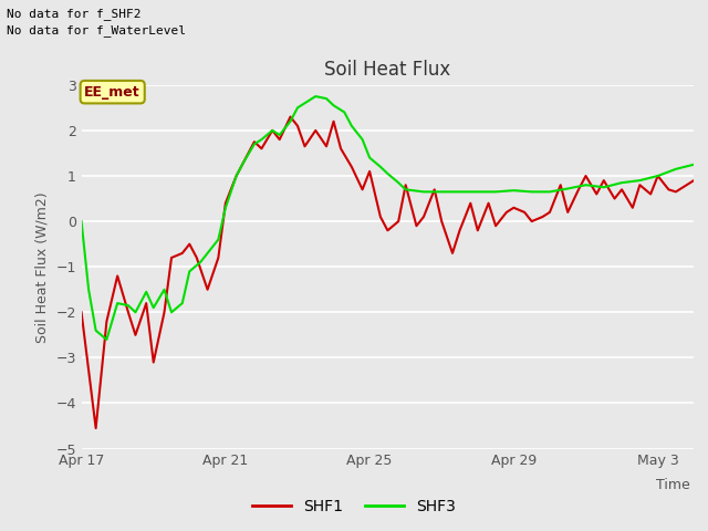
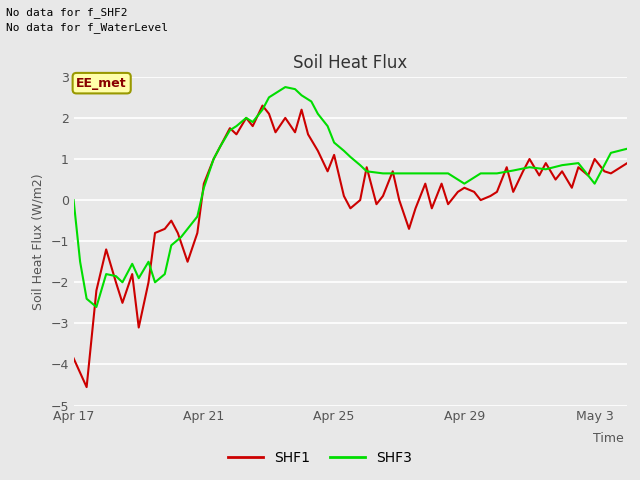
SHF1/Apr 17: -2.00 -> -3.85
SHF3/Apr 29: 0.68 -> 0.40
SHF3/May 3: 1.00 -> 0.40
